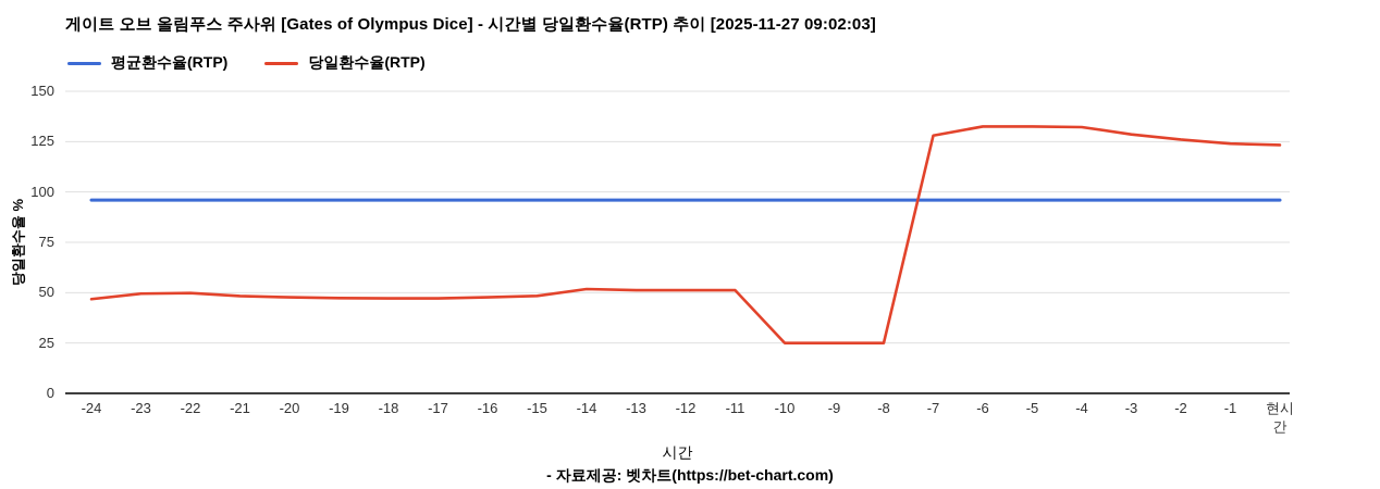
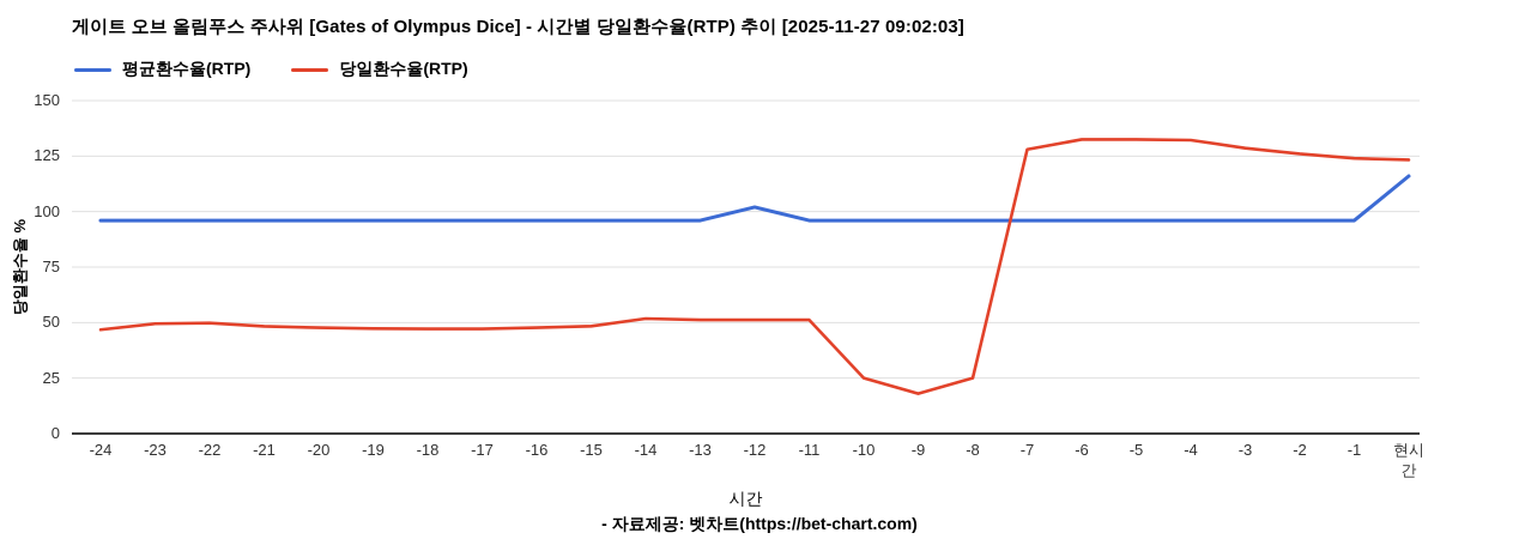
평균환수율(RTP)/-12: 96 -> 102
당일환수율(RTP)/-9: 25 -> 18
평균환수율(RTP)/현시간: 96 -> 116
